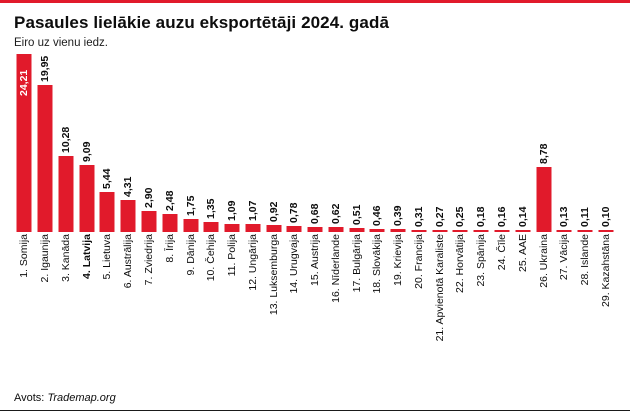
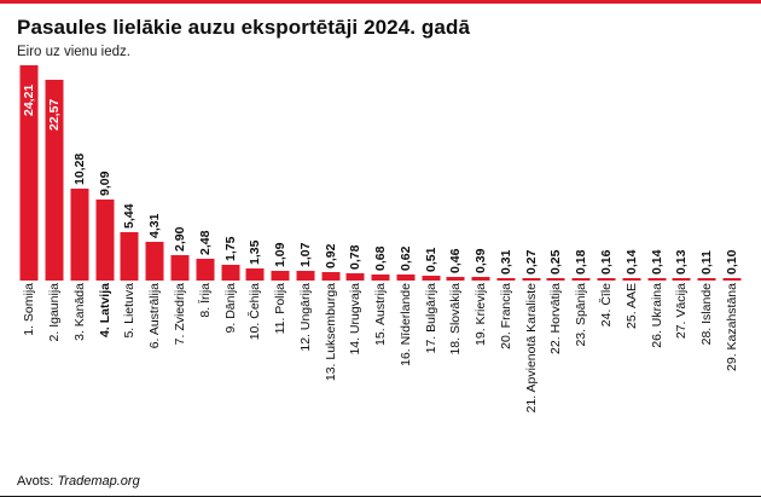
2. Igaunija: 19,95 -> 22,57
26. Ukraina: 8,78 -> 0,14
